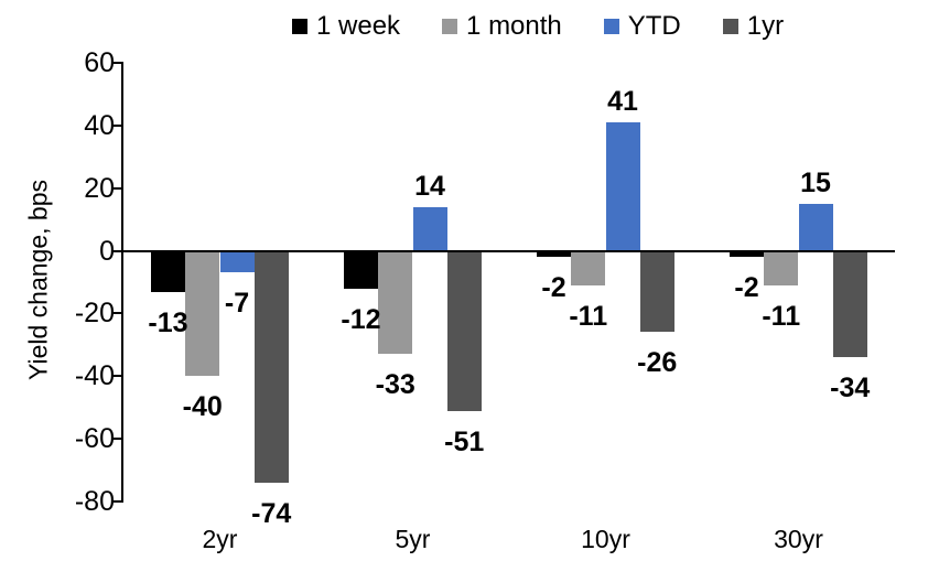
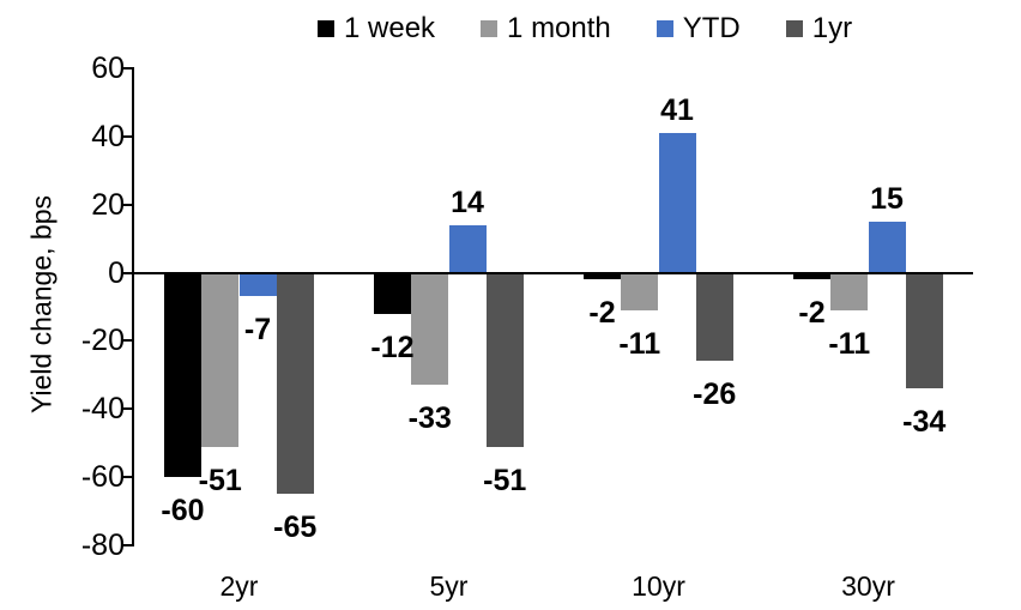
1 week/2yr: -13 -> -60
1 month/2yr: -40 -> -51
1yr/2yr: -74 -> -65
